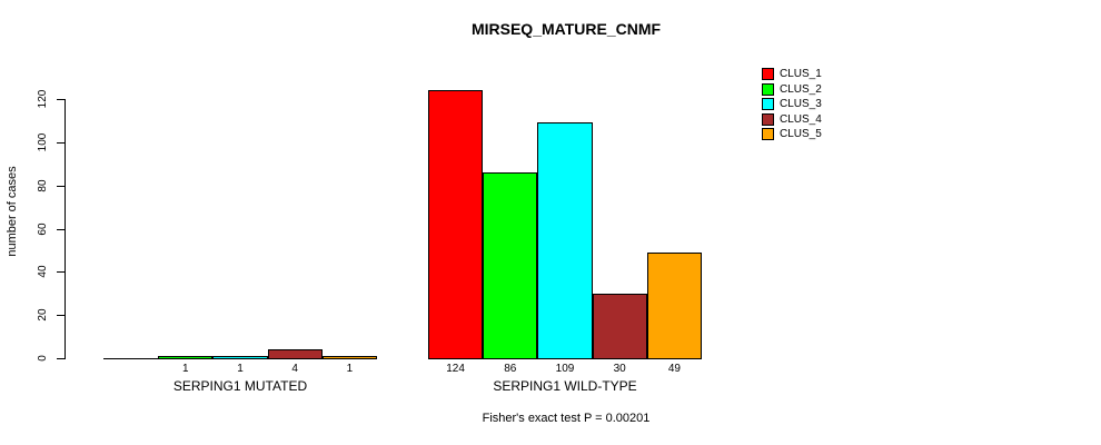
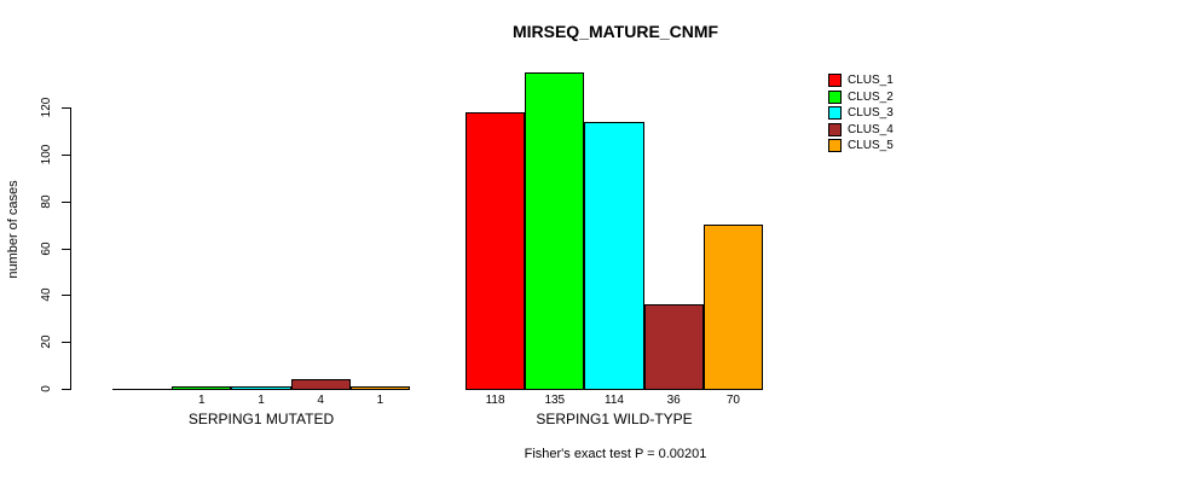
CLUS_1/SERPING1 WILD-TYPE: 124 -> 118
CLUS_2/SERPING1 WILD-TYPE: 86 -> 135
CLUS_3/SERPING1 WILD-TYPE: 109 -> 114
CLUS_4/SERPING1 WILD-TYPE: 30 -> 36
CLUS_5/SERPING1 WILD-TYPE: 49 -> 70
